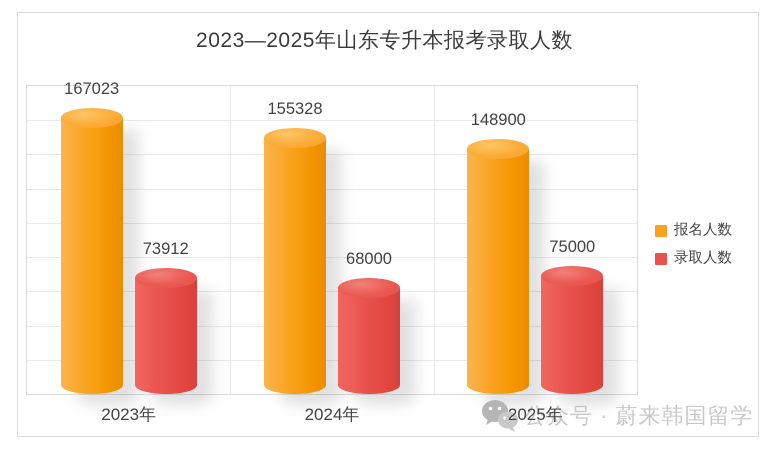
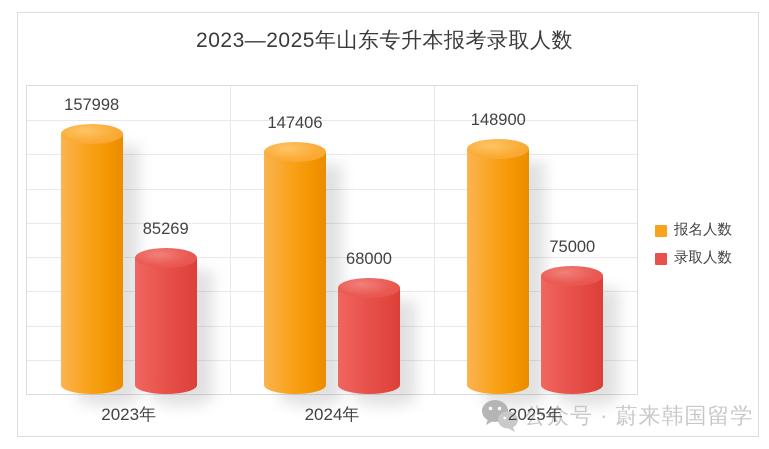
报名人数/2023年: 167023 -> 157998
录取人数/2023年: 73912 -> 85269
报名人数/2024年: 155328 -> 147406
